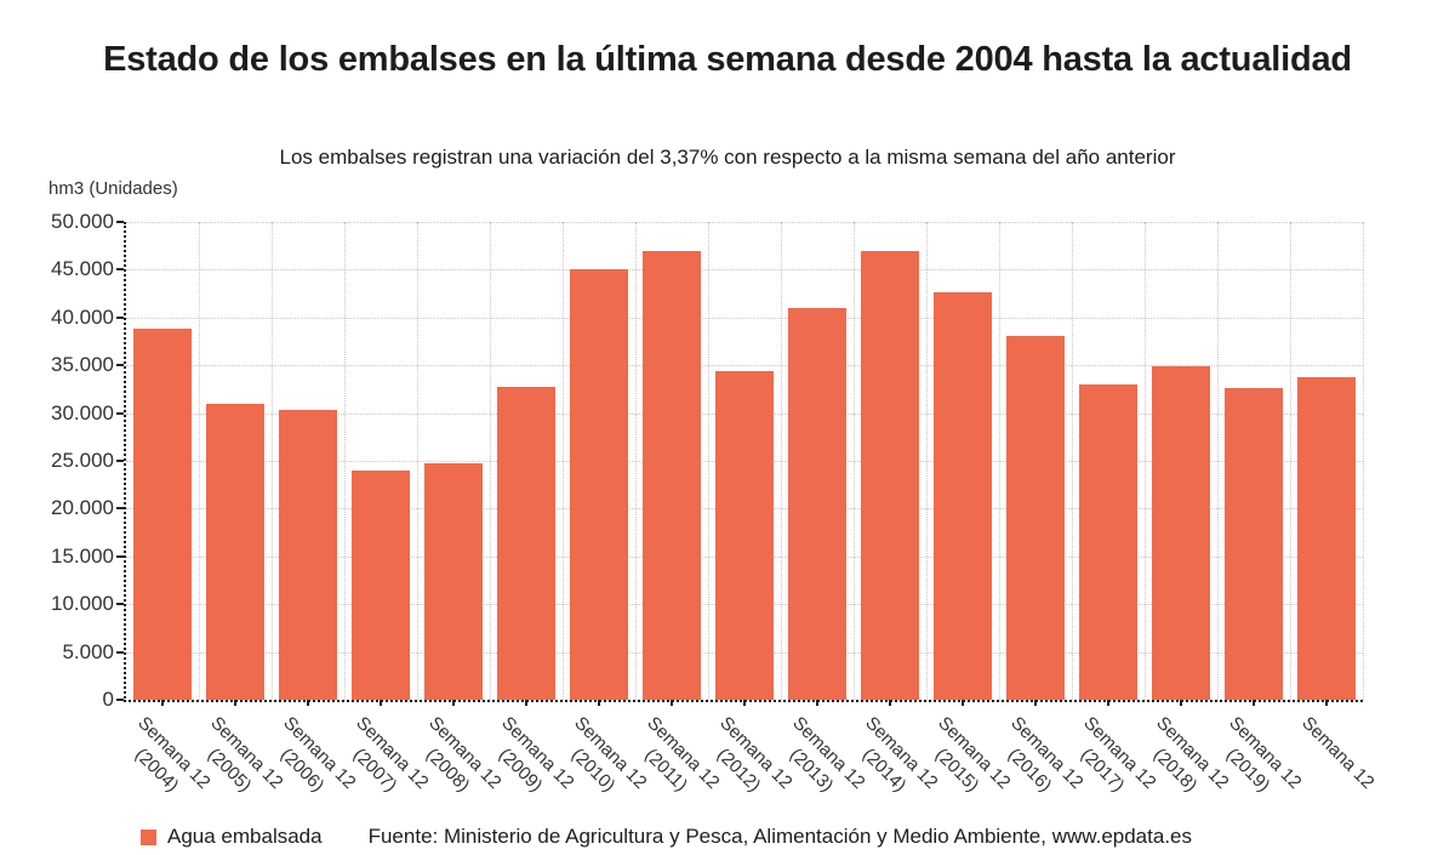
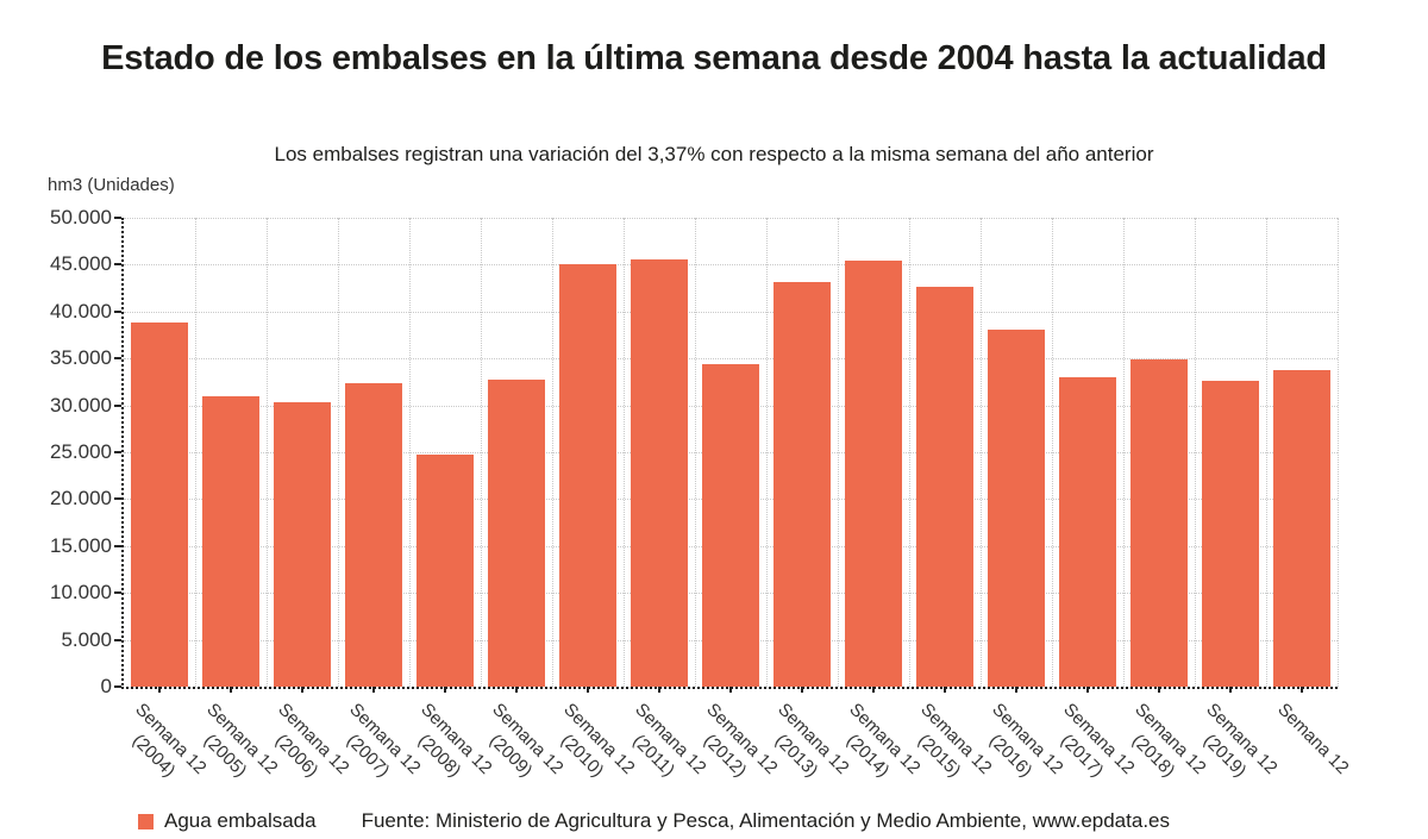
Semana 12 (2007): 24000 -> 32000
Semana 12 (2011): 47000 -> 46000
Semana 12 (2013): 41000 -> 43000
Semana 12 (2014): 47000 -> 45000
